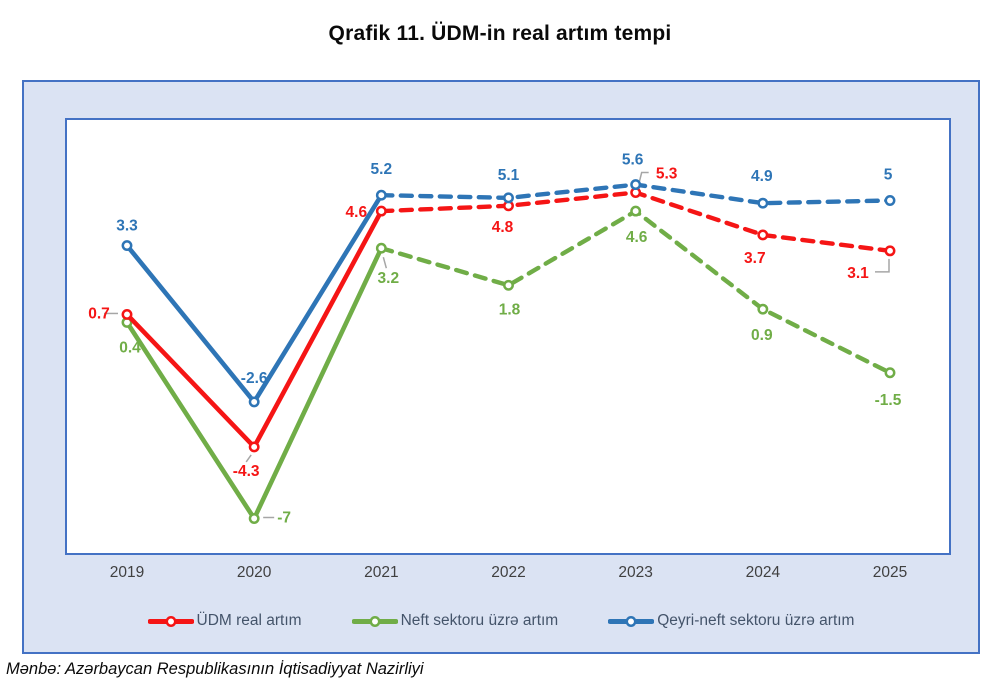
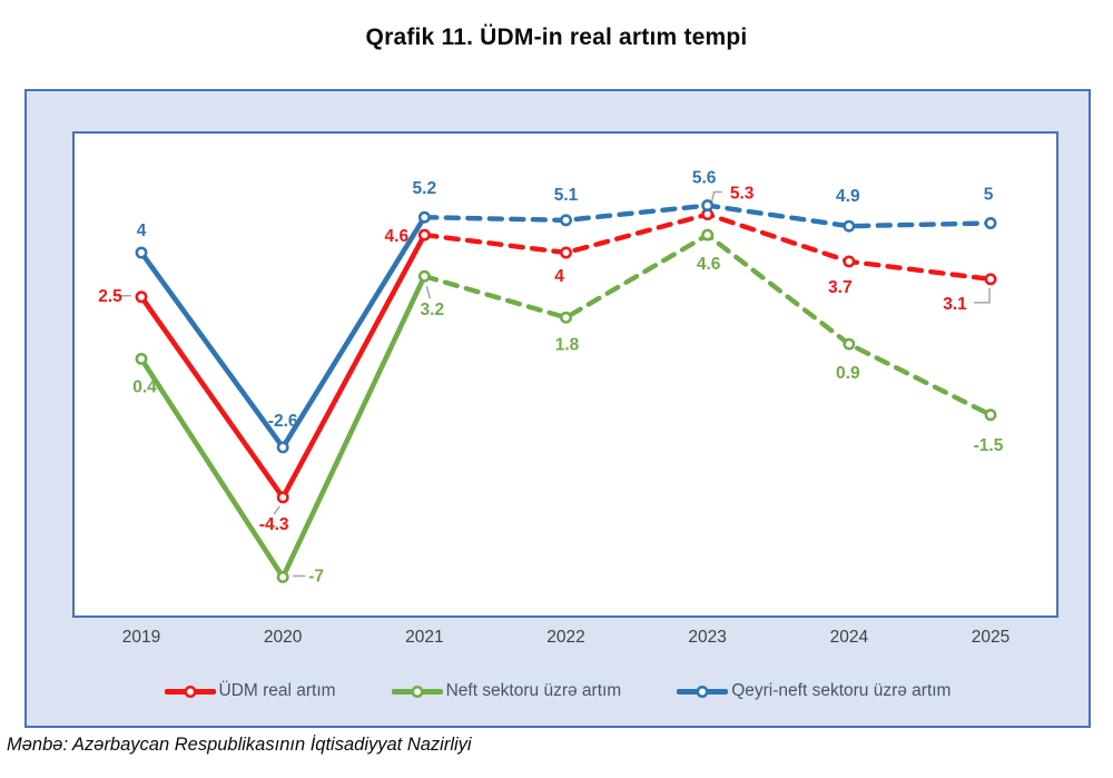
ÜDM real artım/2019: 0.7 -> 2.5
Qeyri-neft sektoru üzrə artım/2019: 3.3 -> 4
ÜDM real artım/2022: 4.8 -> 4
